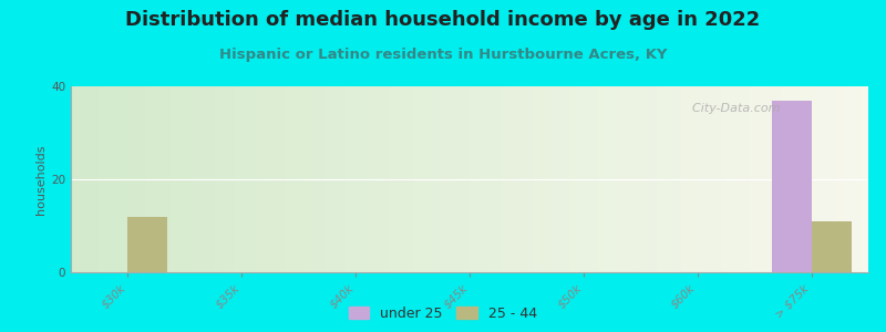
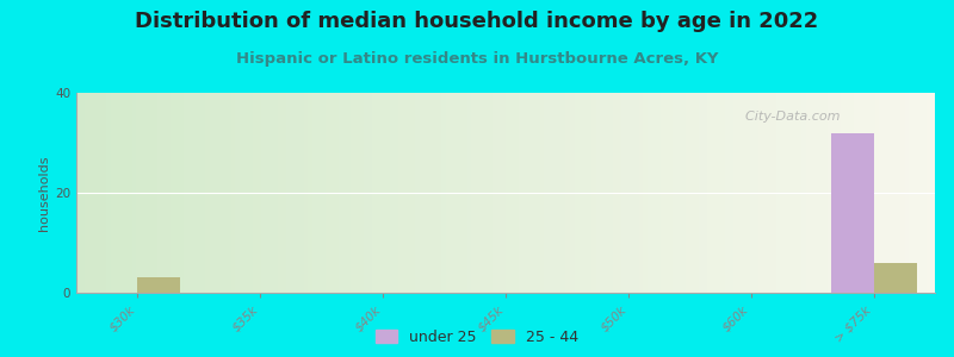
25 - 44/$30k: 12 -> 3
under 25/> $75k: 37 -> 32
25 - 44/> $75k: 11 -> 6
